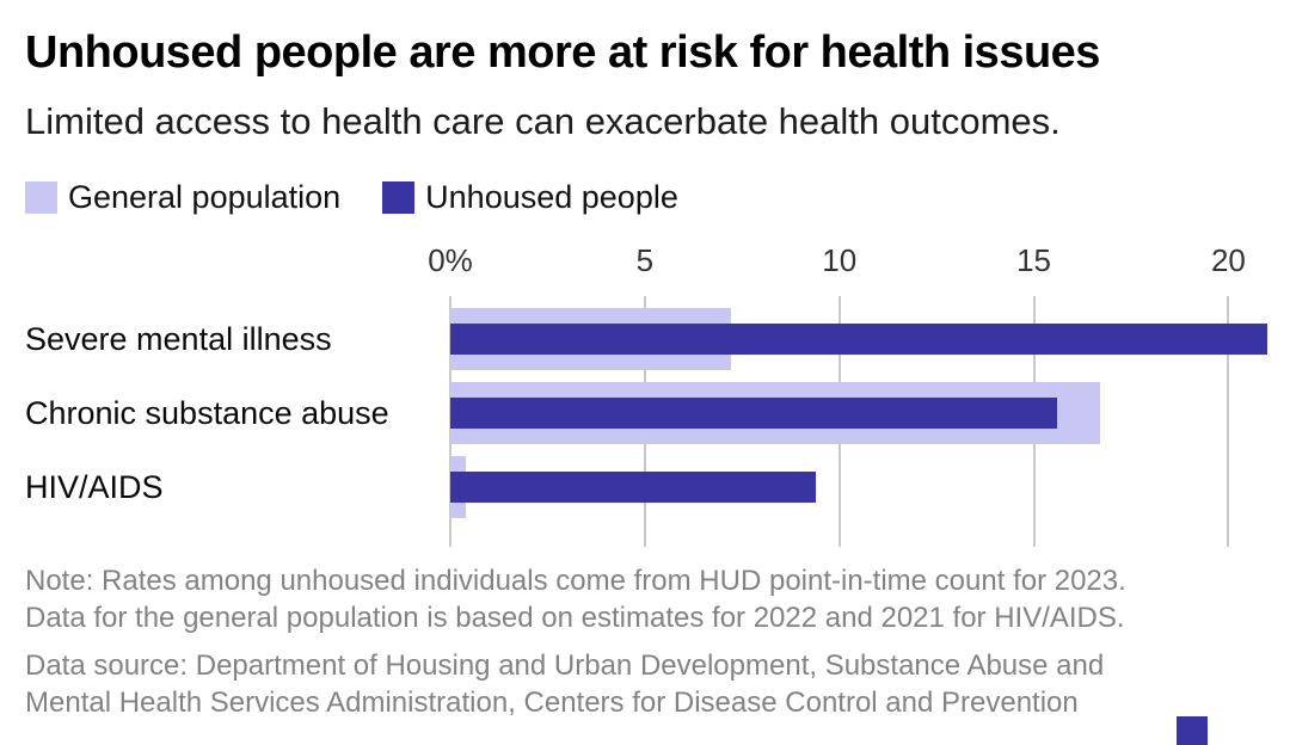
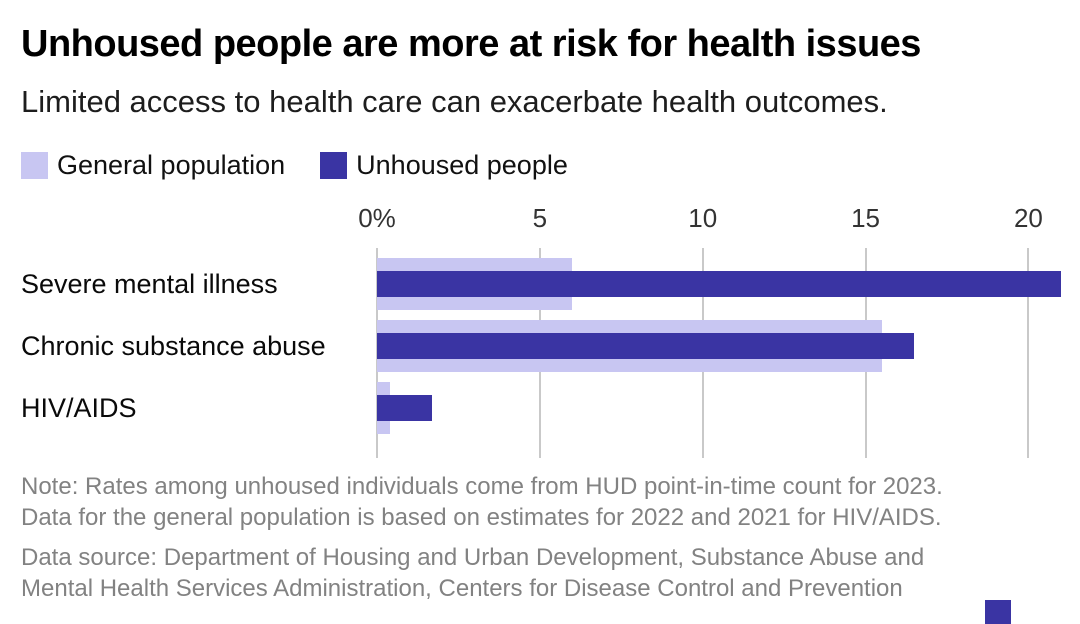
General population/Severe mental illness: 7.2 -> 6.0
General population/Chronic substance abuse: 16.7 -> 15.5
Unhoused people/Chronic substance abuse: 15.6 -> 16.5
Unhoused people/HIV/AIDS: 9.4 -> 1.7
